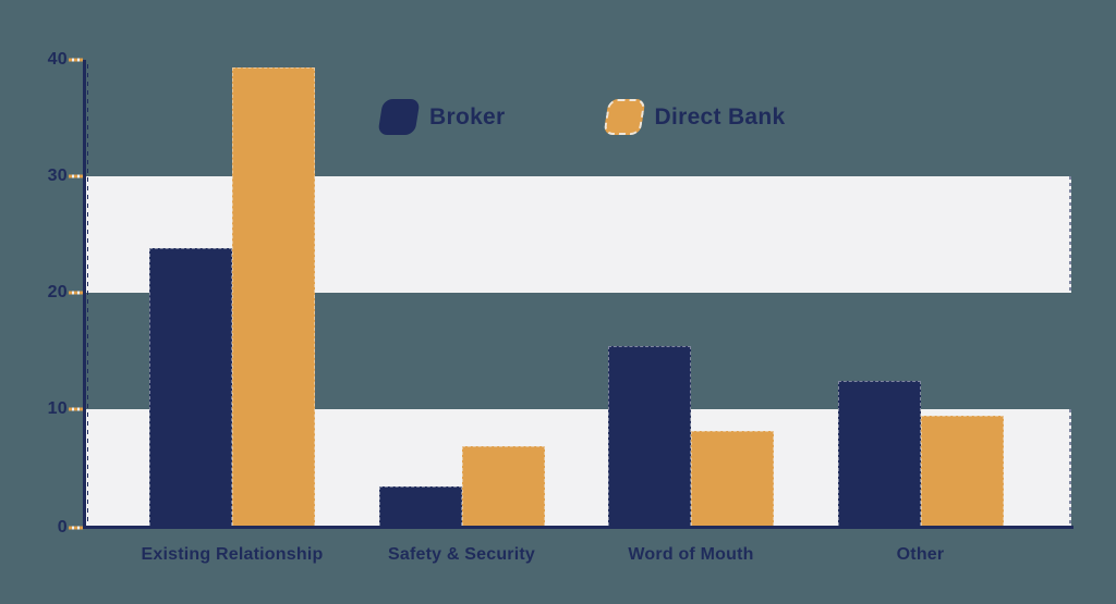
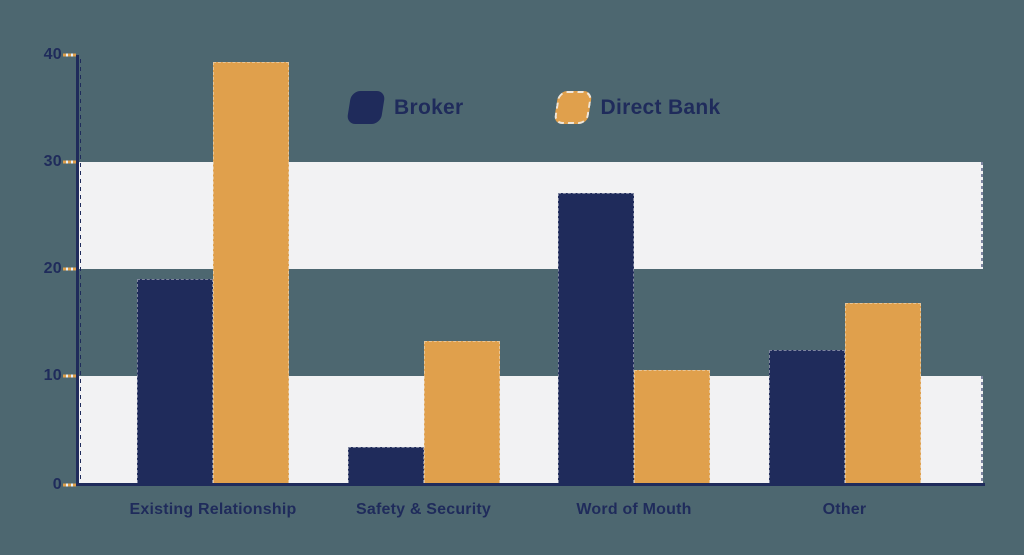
Broker/Existing Relationship: 23.8 -> 19.1
Direct Bank/Safety & Security: 6.8 -> 13.3
Broker/Word of Mouth: 15.4 -> 27.1
Direct Bank/Word of Mouth: 8.1 -> 10.6
Direct Bank/Other: 9.4 -> 16.8
